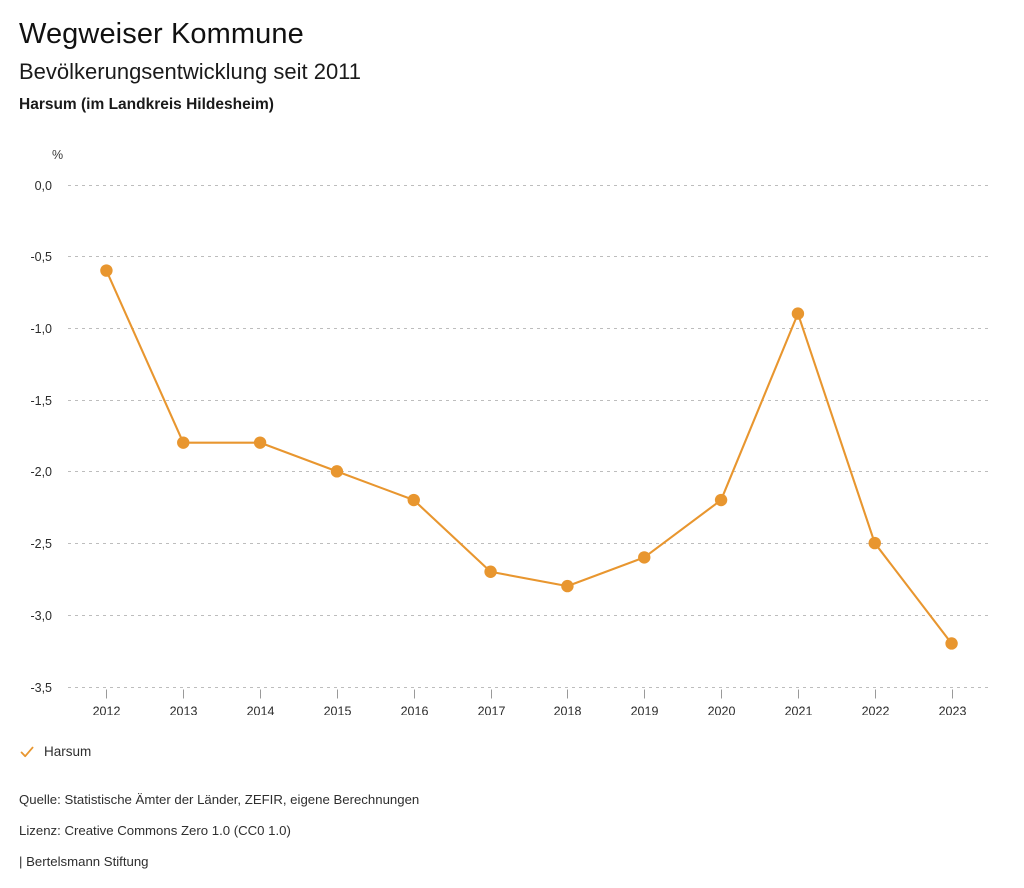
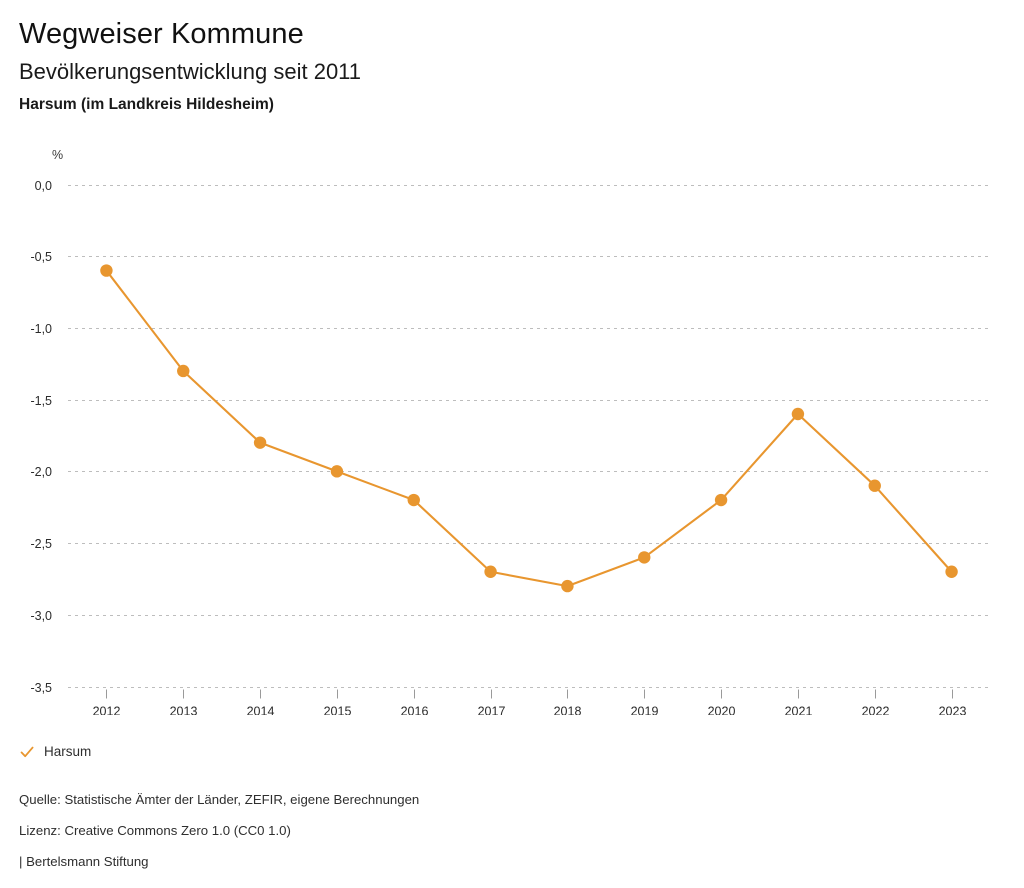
2013: -1,8 -> -1,3
2021: -0,9 -> -1,6
2022: -2,5 -> -2,1
2023: -3,2 -> -2,7
